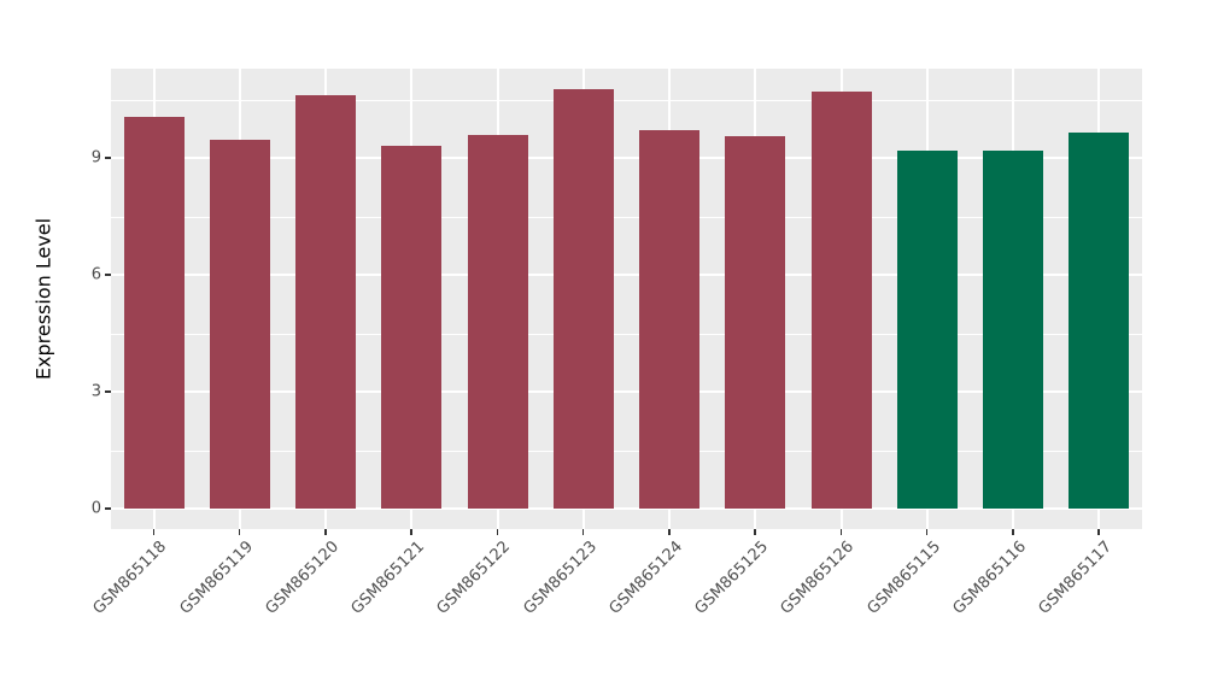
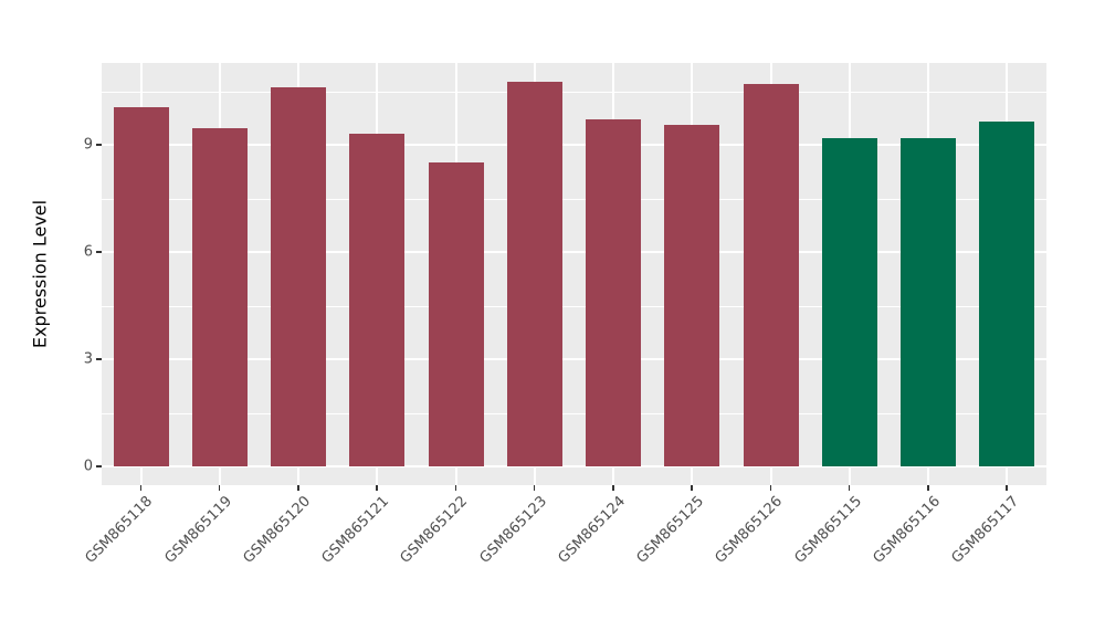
GSM865122: 9.6 -> 8.5
